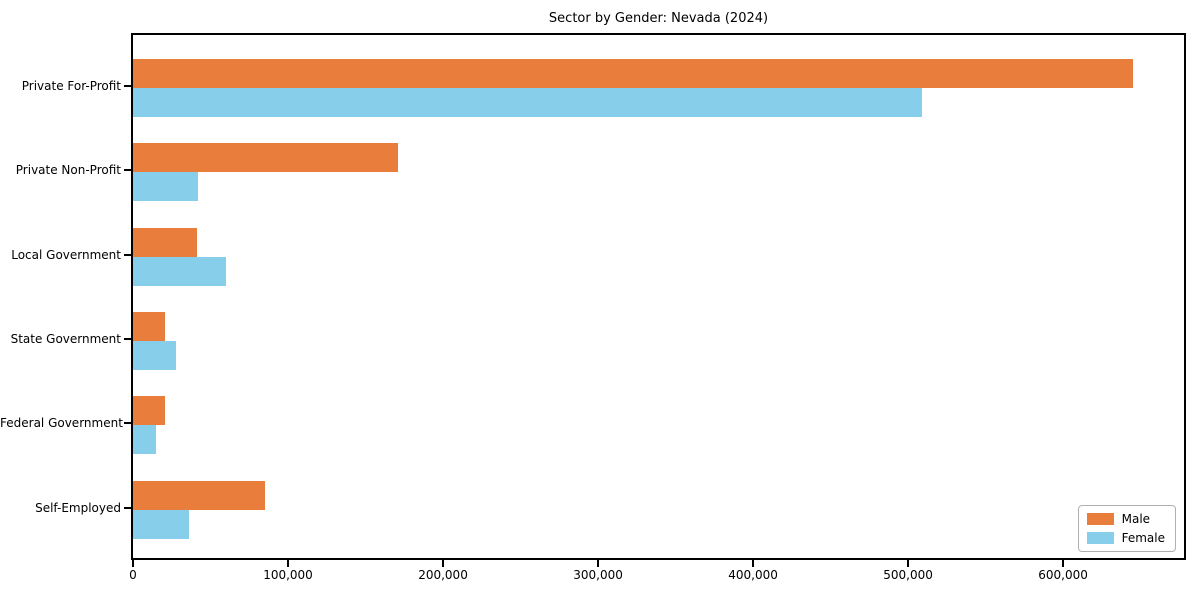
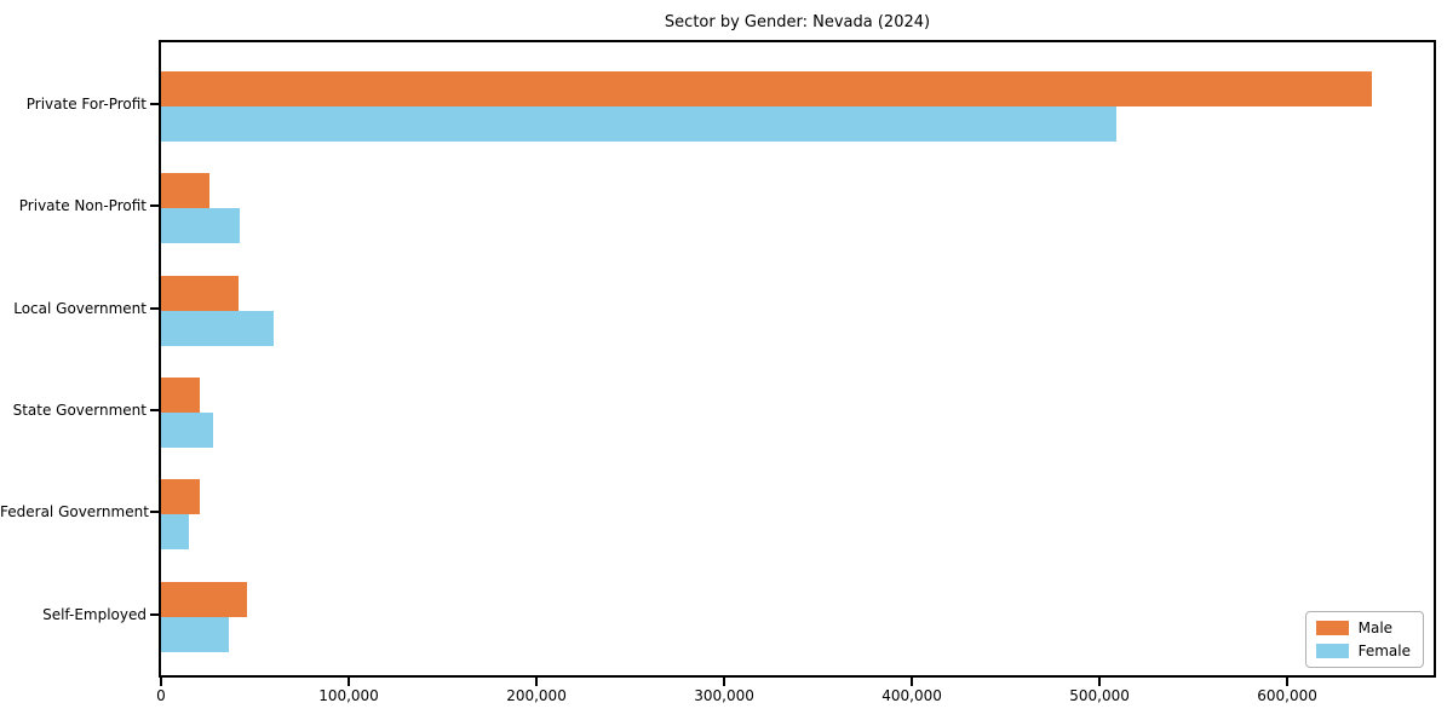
Male/Private Non-Profit: 171000 -> 26000
Male/Self-Employed: 85000 -> 46000
